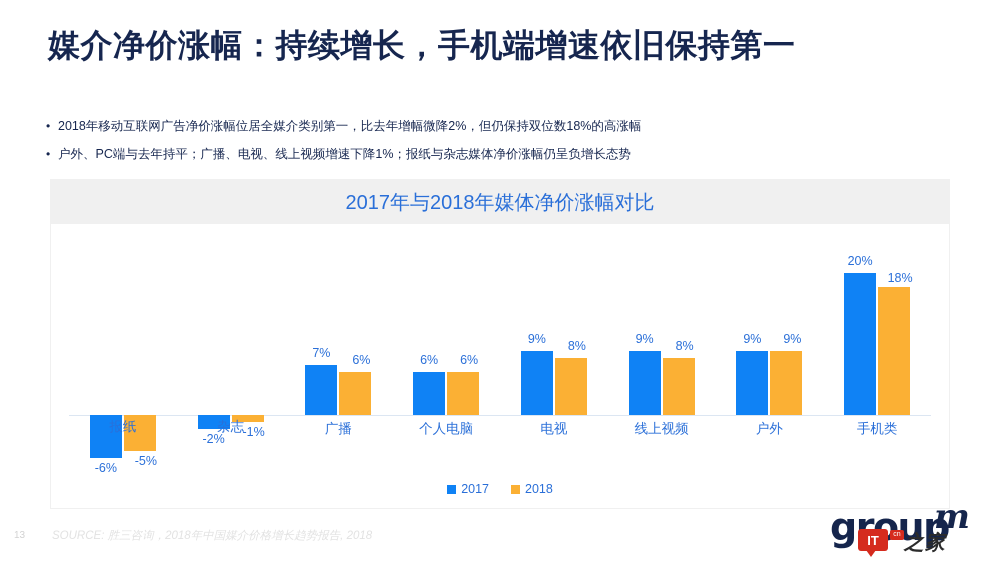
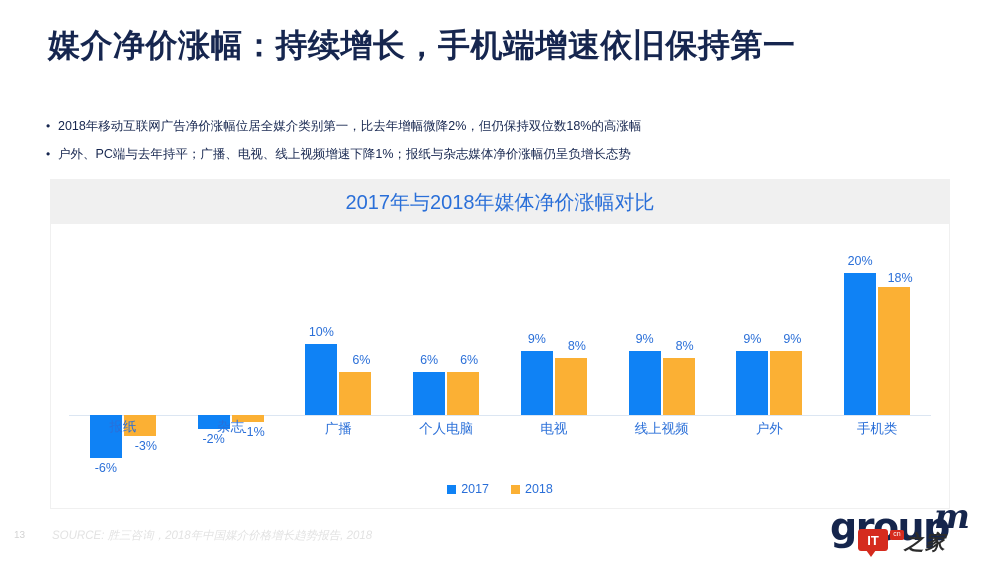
2018/报纸: -5% -> -3%
2017/广播: 7% -> 10%
